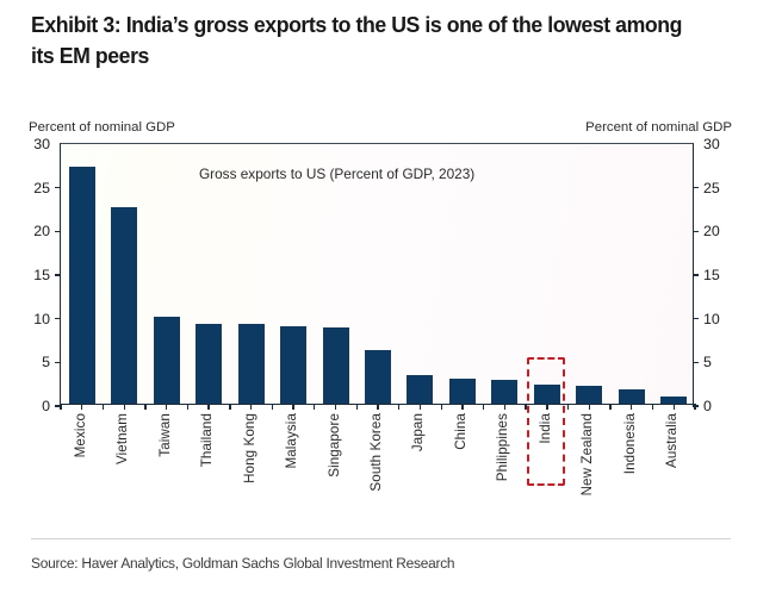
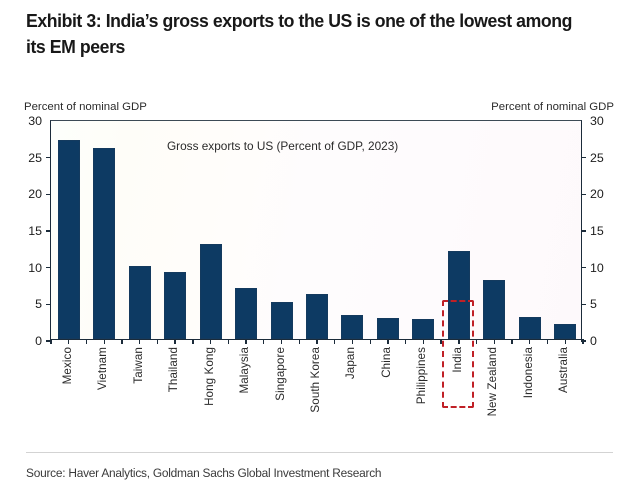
Vietnam: 22 -> 26
Hong Kong: 9 -> 13
Malaysia: 9 -> 7
Singapore: 9 -> 5
India: 2 -> 12
New Zealand: 2 -> 8
Indonesia: 2 -> 3
Australia: 1 -> 2
